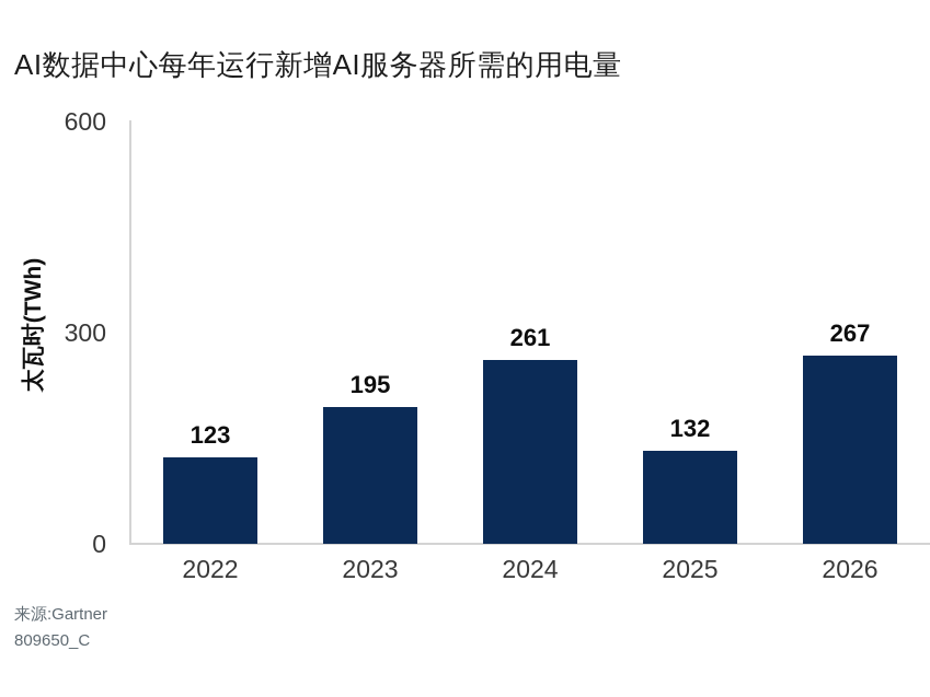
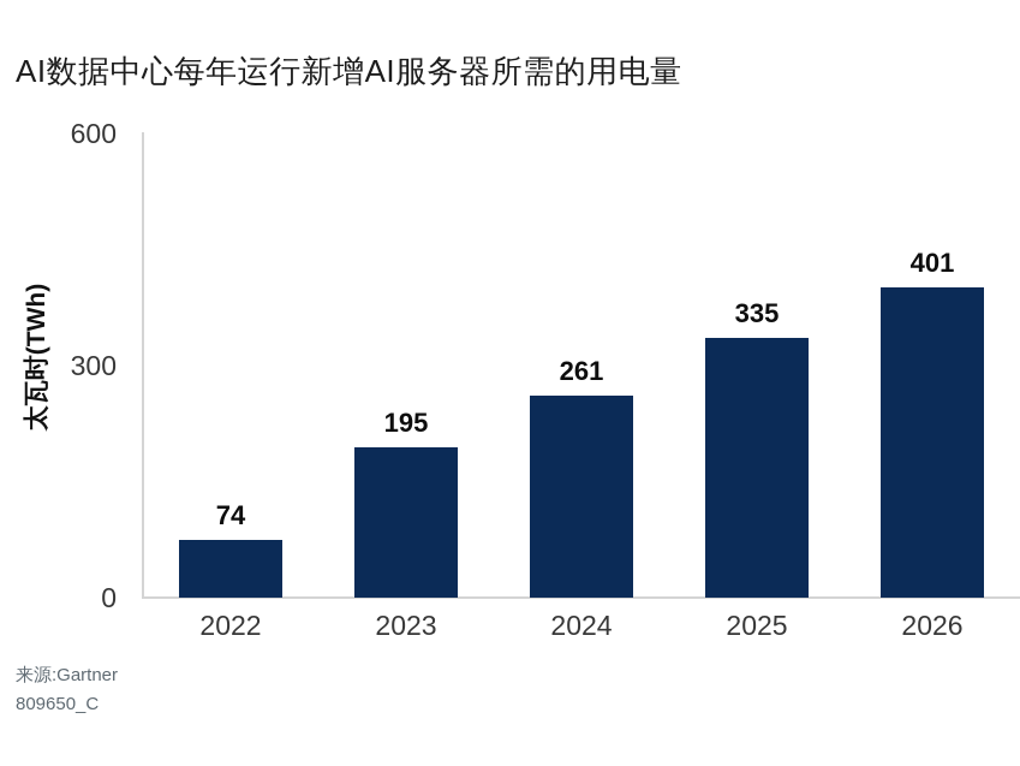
2022: 123 -> 74
2025: 132 -> 335
2026: 267 -> 401
